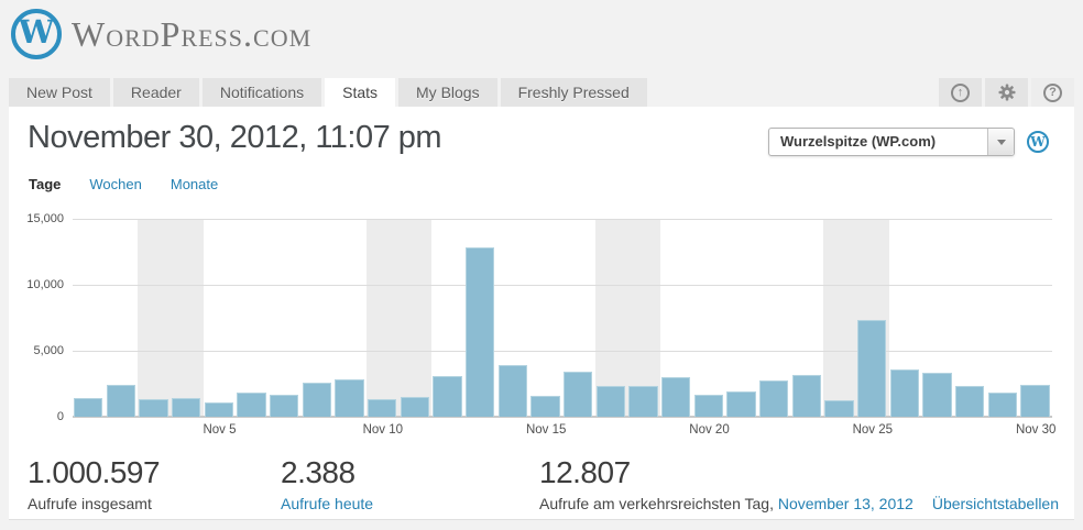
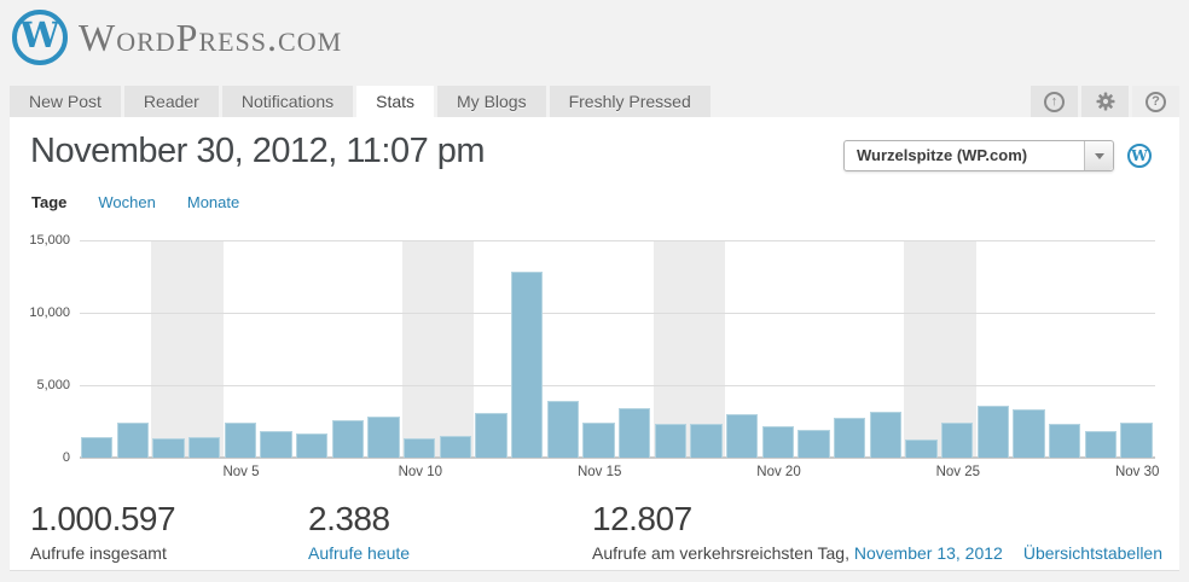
Nov 5: 1100 -> 2400
Nov 15: 1600 -> 2400
Nov 20: 1700 -> 2200
Nov 25: 7300 -> 2400
